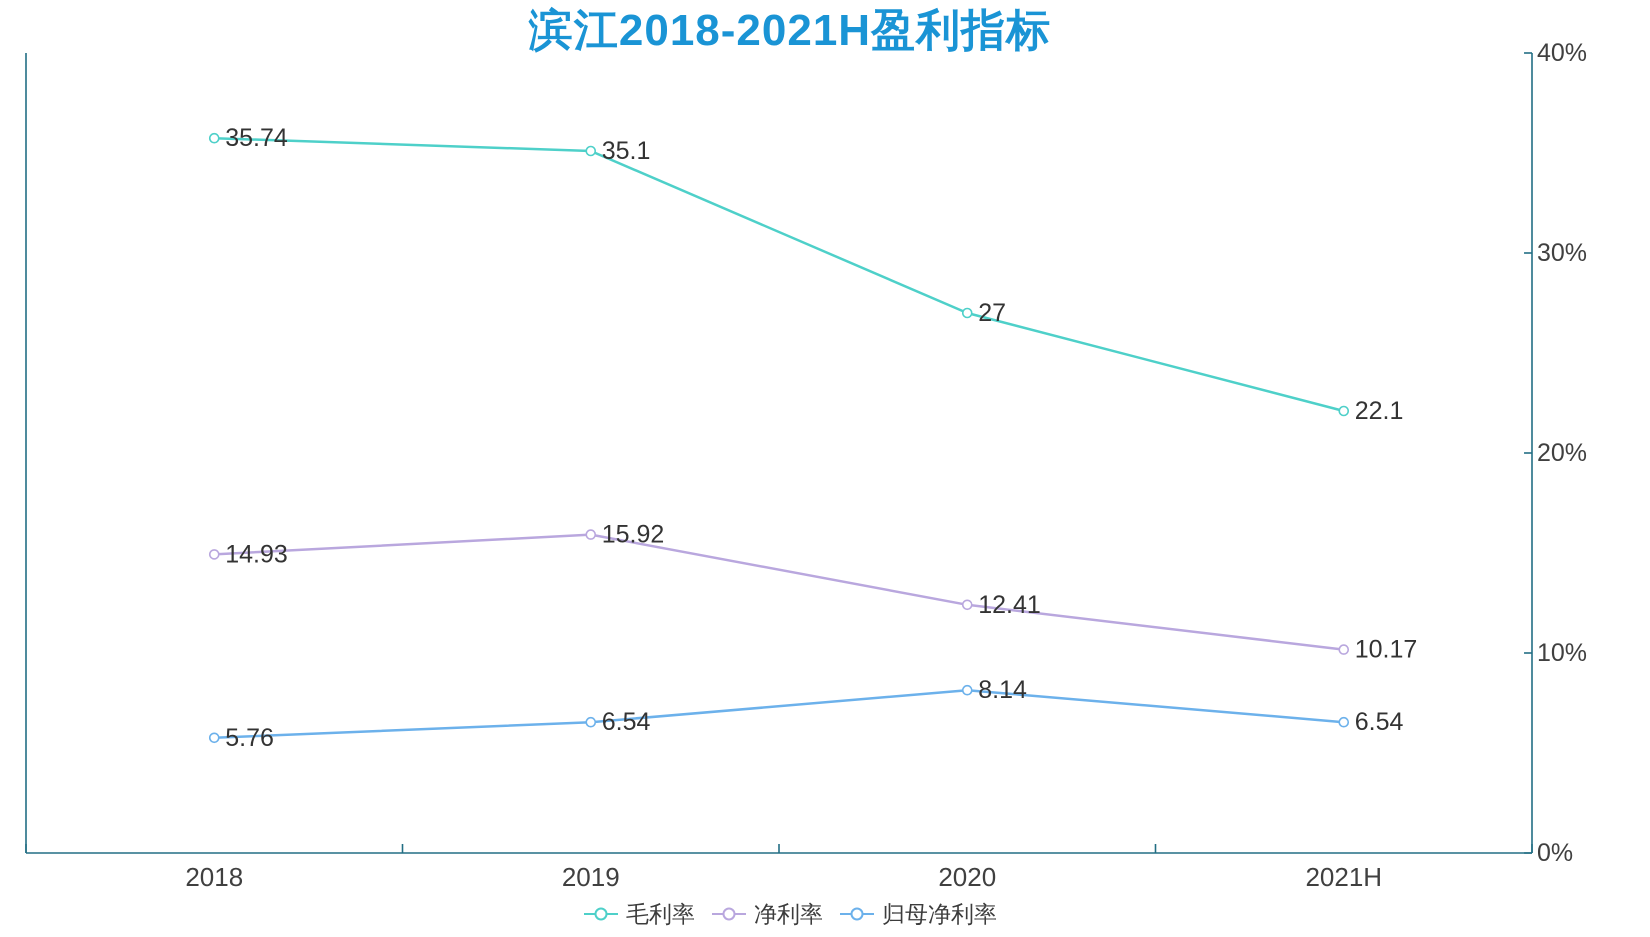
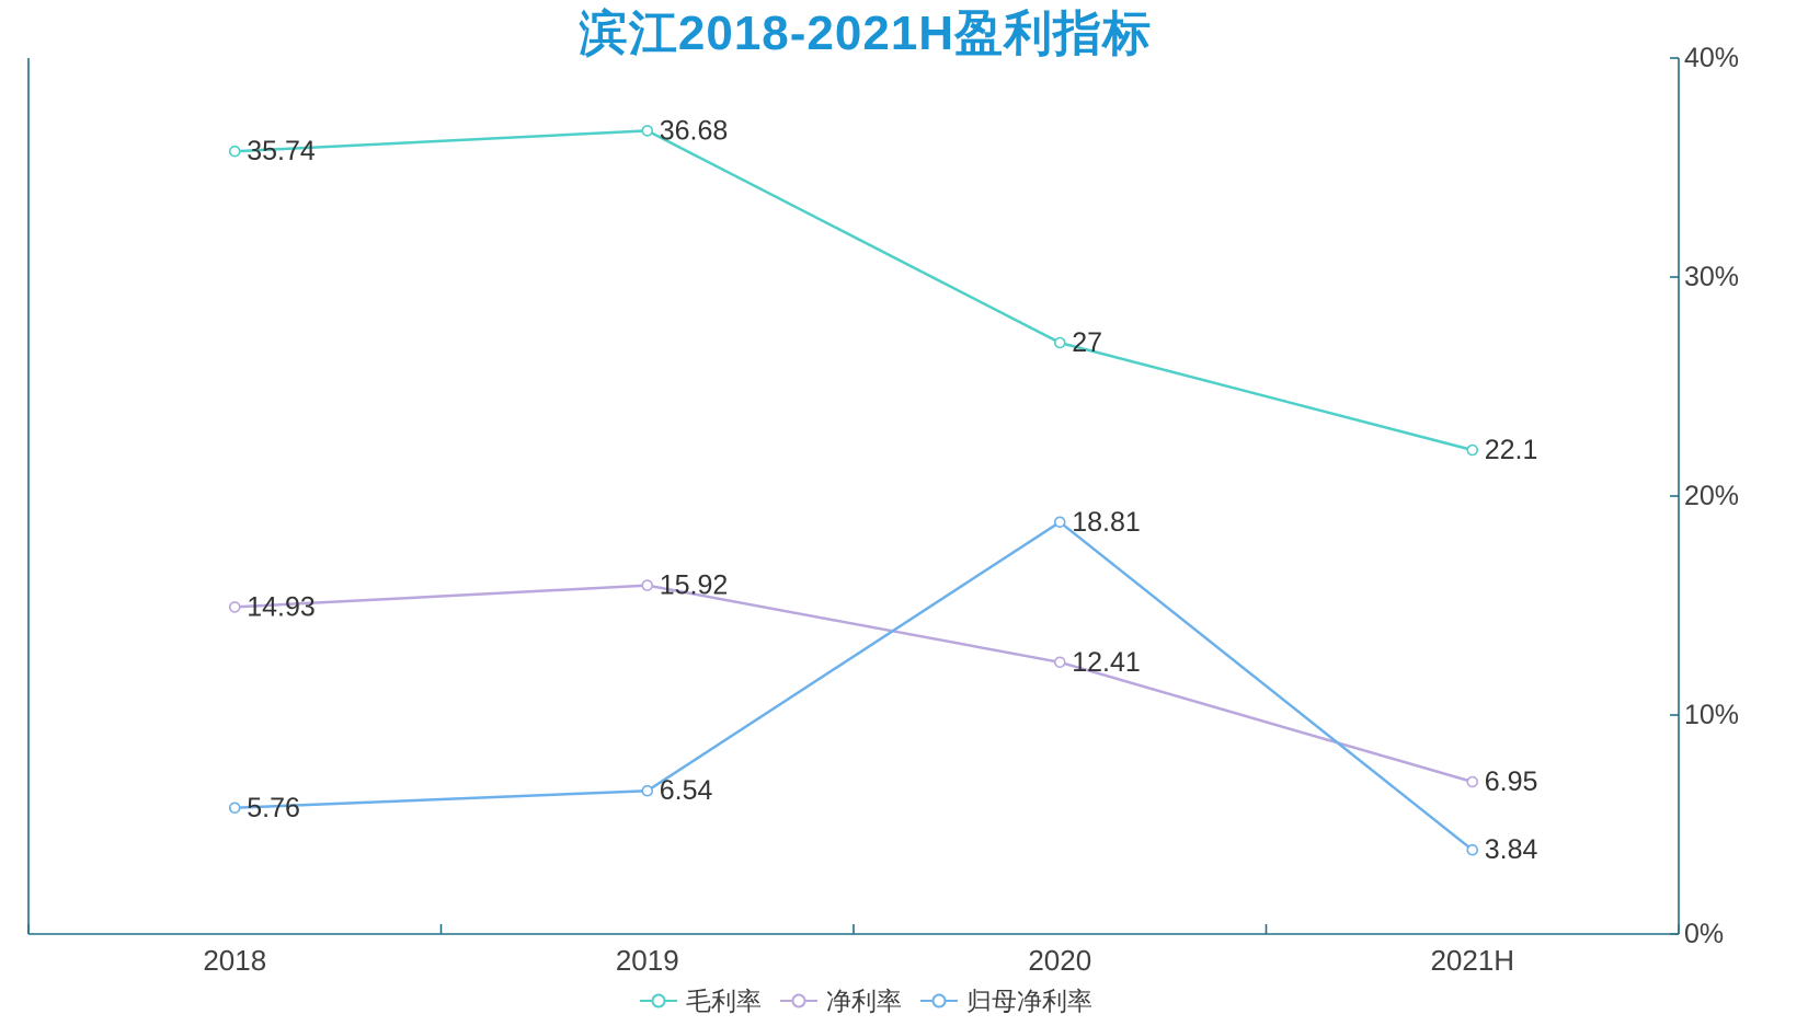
毛利率/2019: 35.1 -> 36.68
归母净利率/2020: 8.14 -> 18.81
净利率/2021H: 10.17 -> 6.95
归母净利率/2021H: 6.54 -> 3.84
